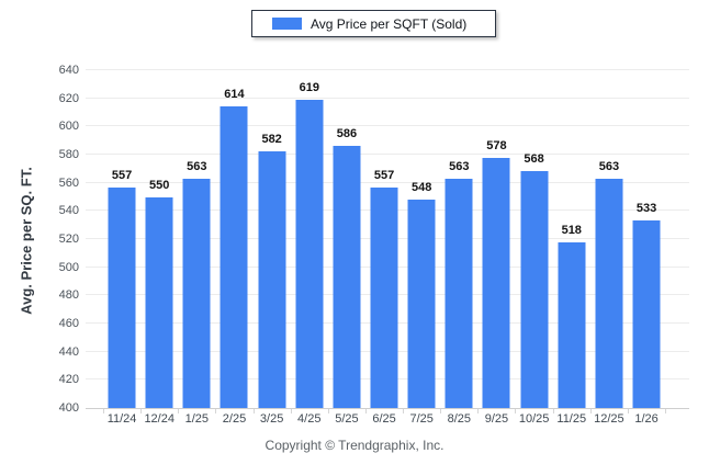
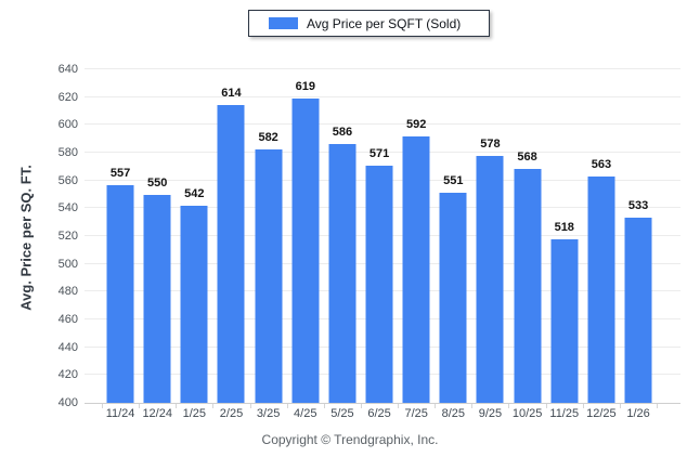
1/25: 563 -> 542
6/25: 557 -> 571
7/25: 548 -> 592
8/25: 563 -> 551
